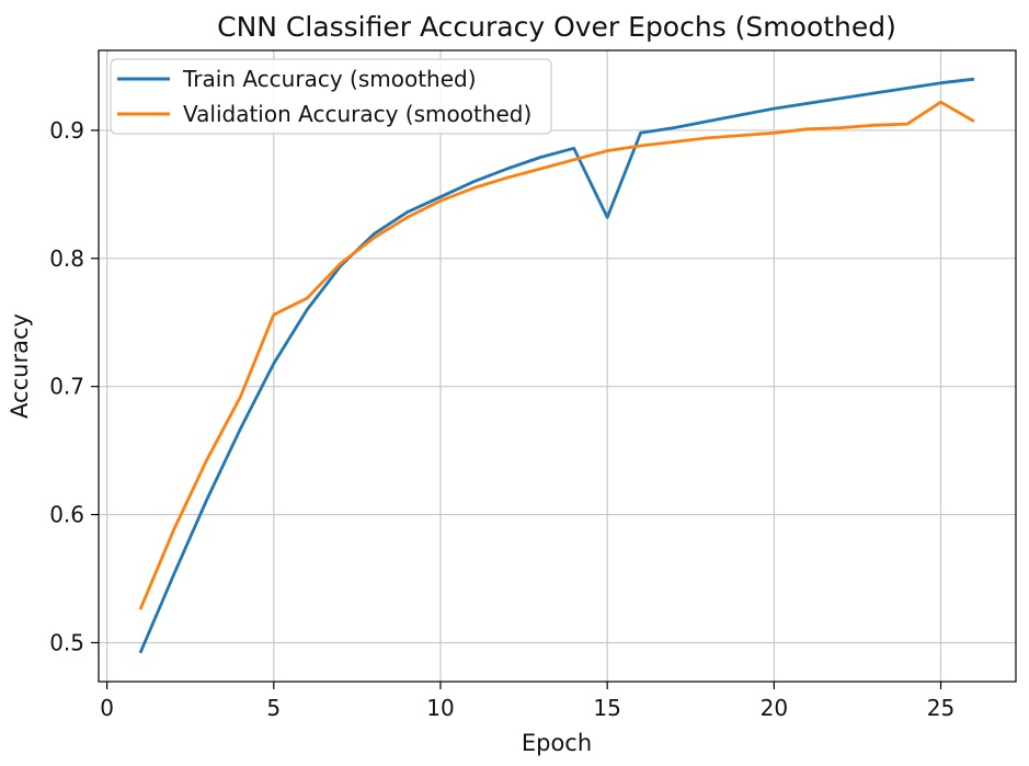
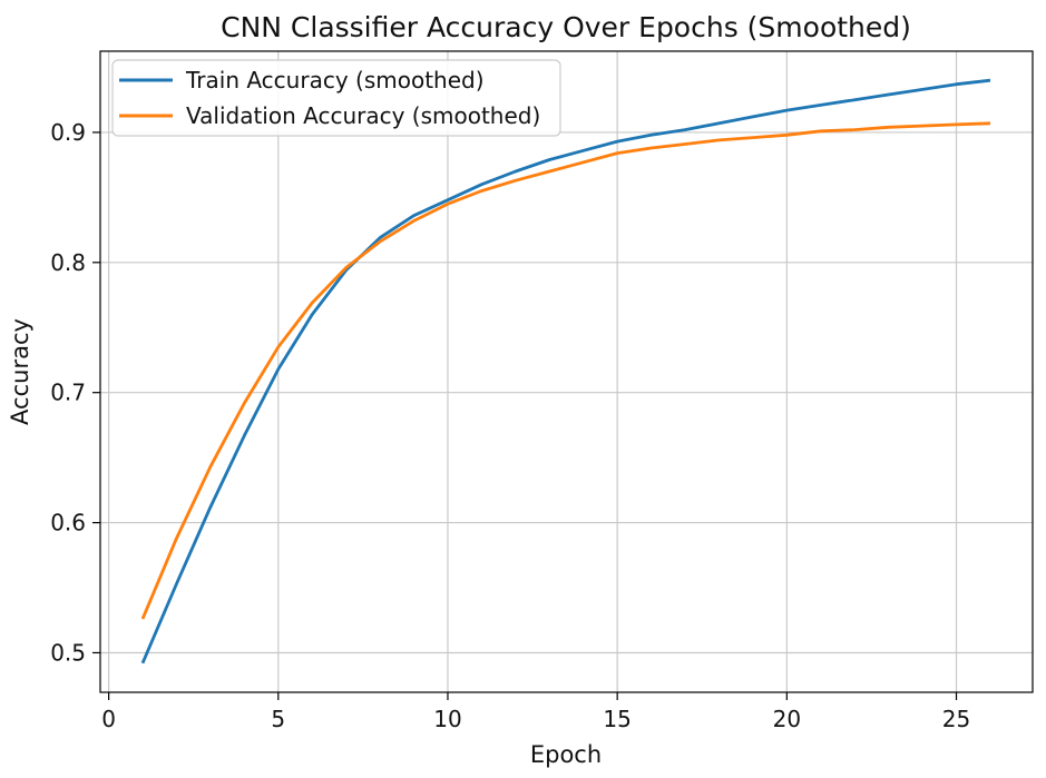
Validation Accuracy (smoothed)/5: 0.756 -> 0.735
Train Accuracy (smoothed)/15: 0.832 -> 0.893
Validation Accuracy (smoothed)/25: 0.922 -> 0.906
